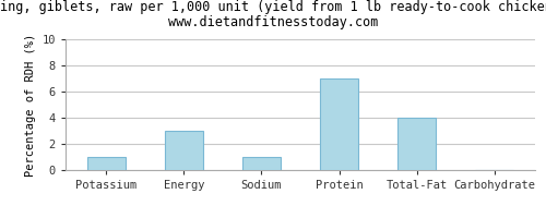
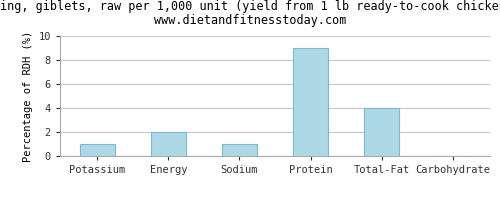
Energy: 3 -> 2
Protein: 7 -> 9
